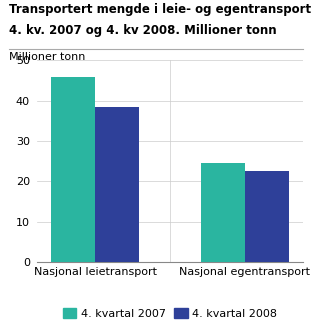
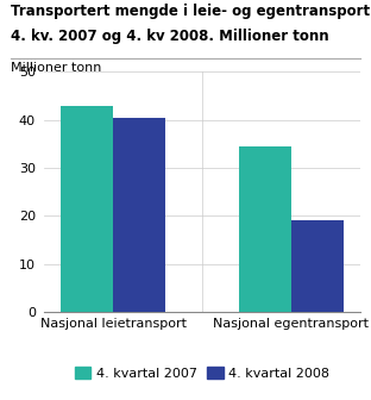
4. kvartal 2007/Nasjonal leietransport: 46.0 -> 43.0
4. kvartal 2008/Nasjonal leietransport: 38.5 -> 40.5
4. kvartal 2007/Nasjonal egentransport: 24.5 -> 34.5
4. kvartal 2008/Nasjonal egentransport: 22.5 -> 19.0
